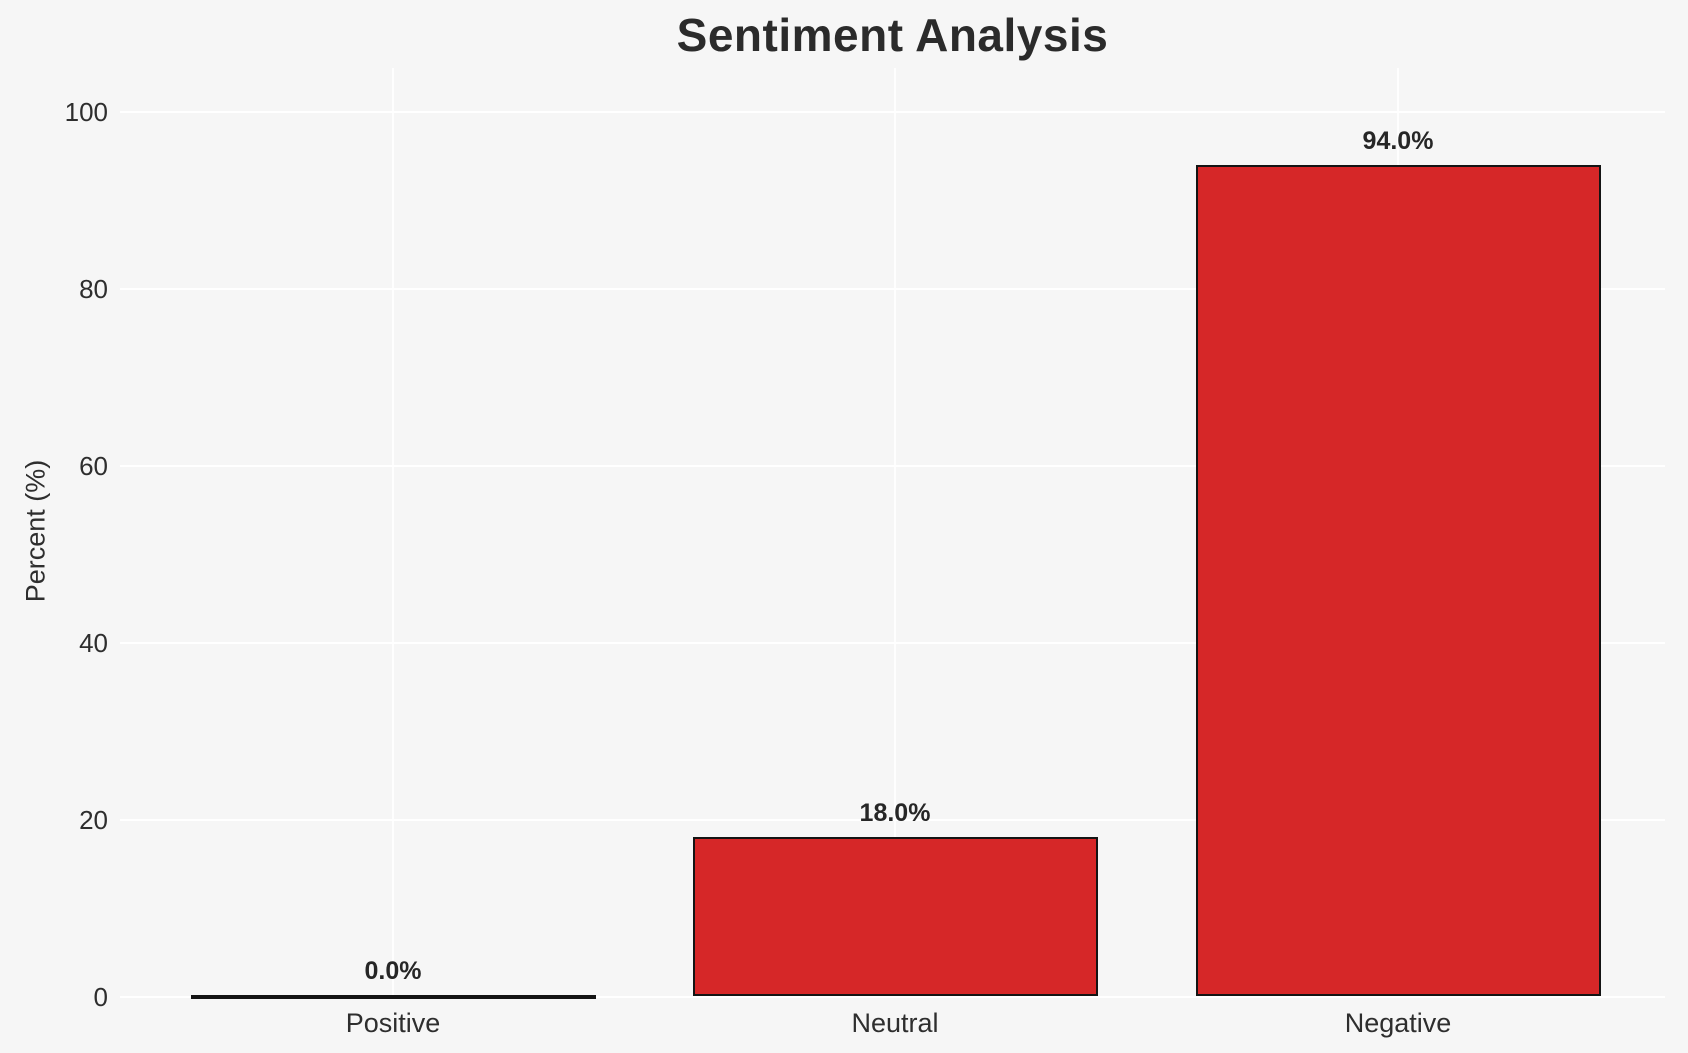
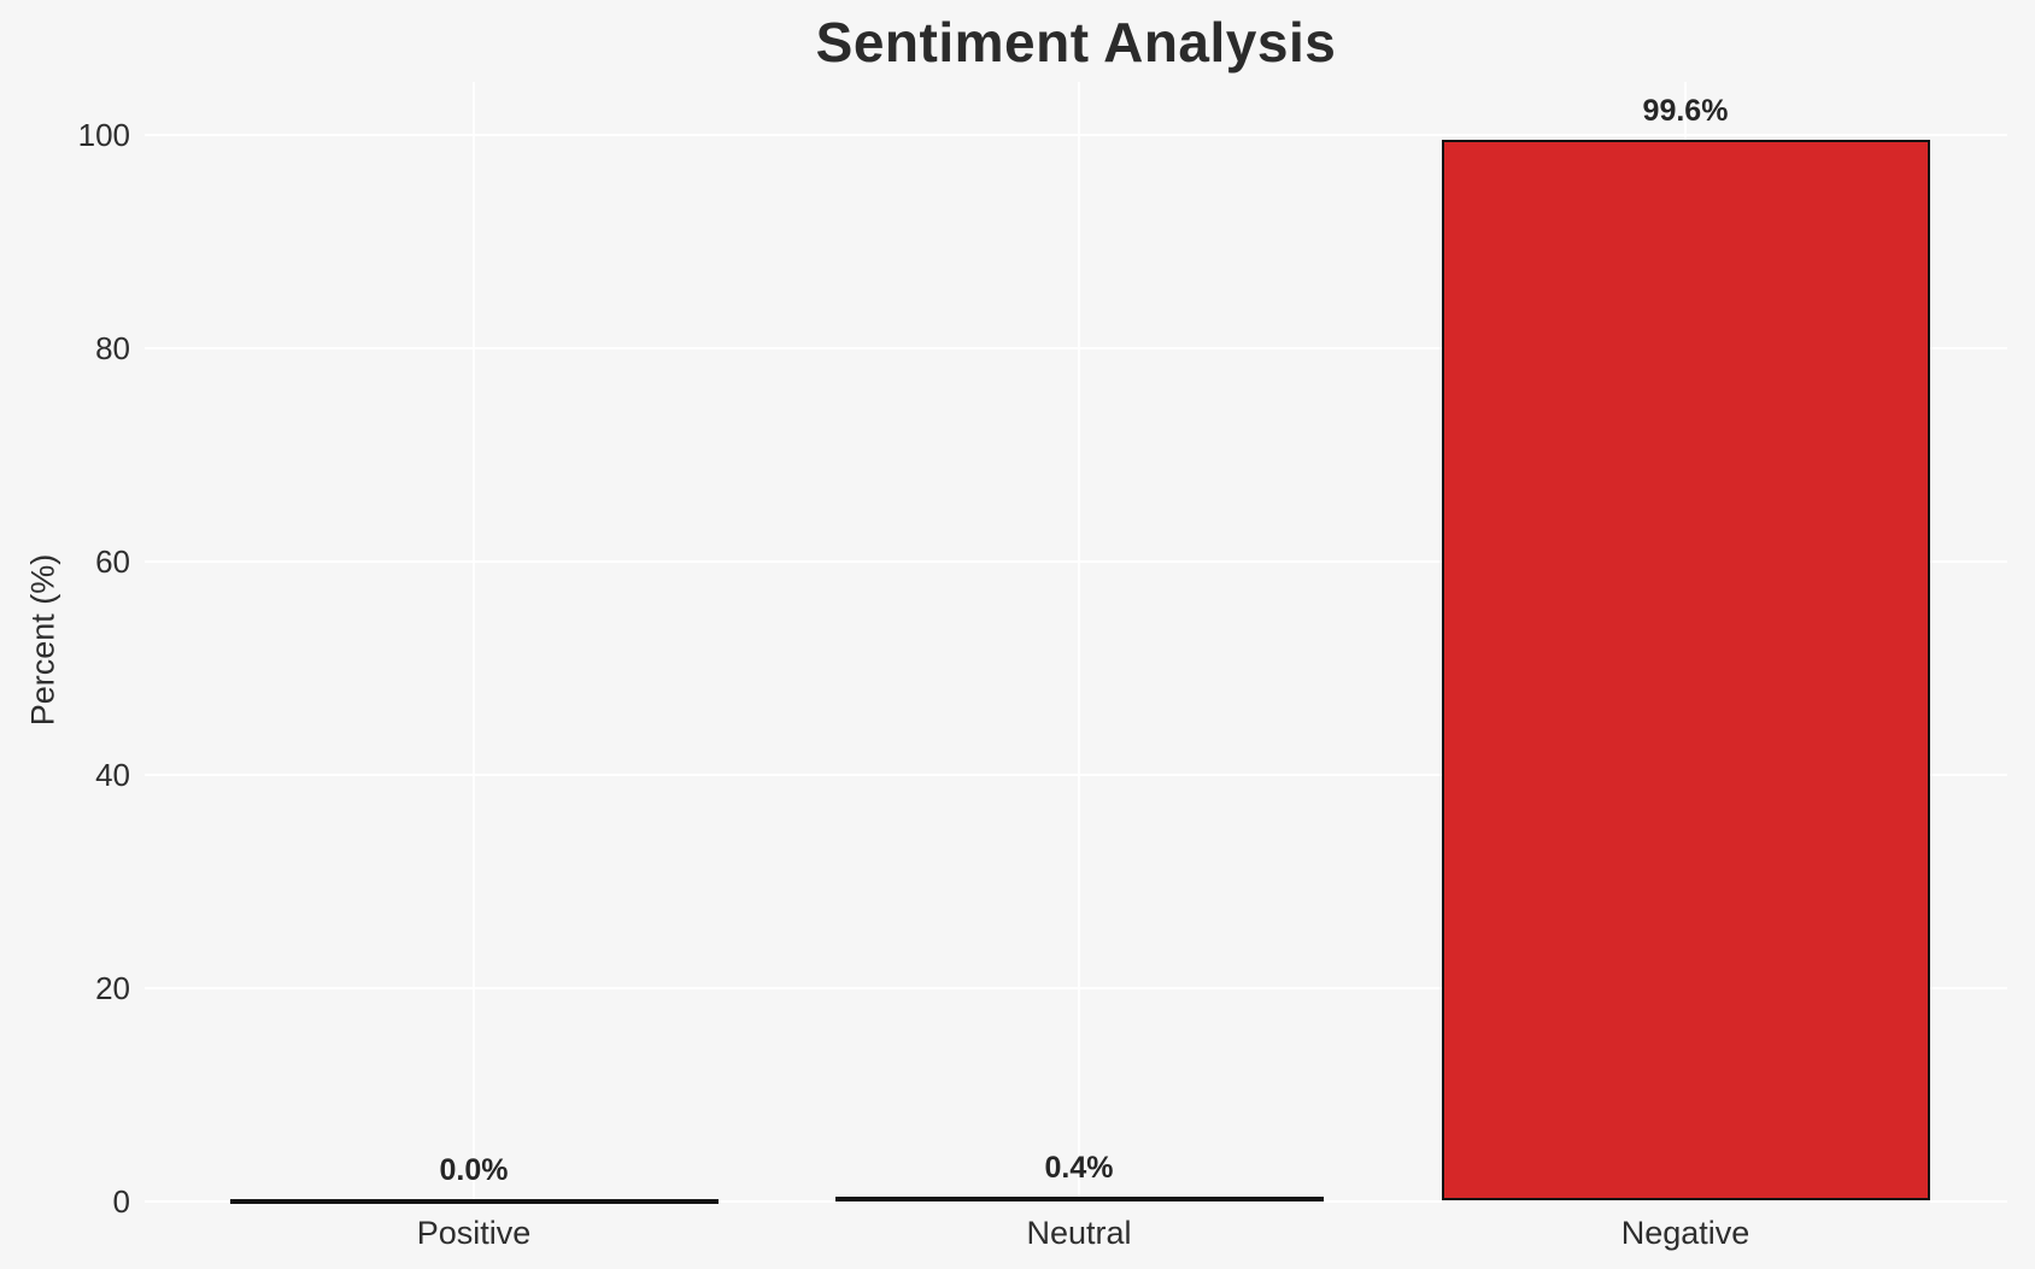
Neutral: 18.0% -> 0.4%
Negative: 94.0% -> 99.6%
